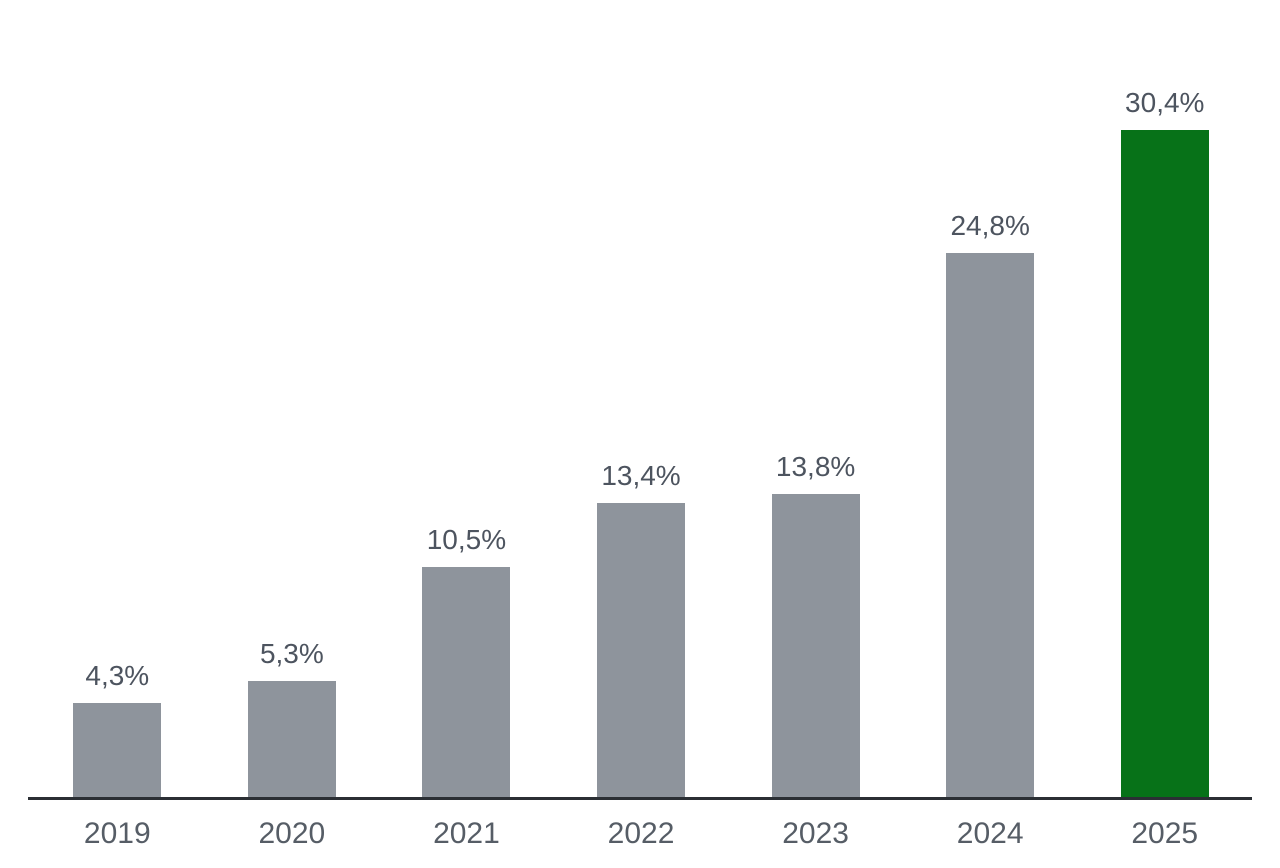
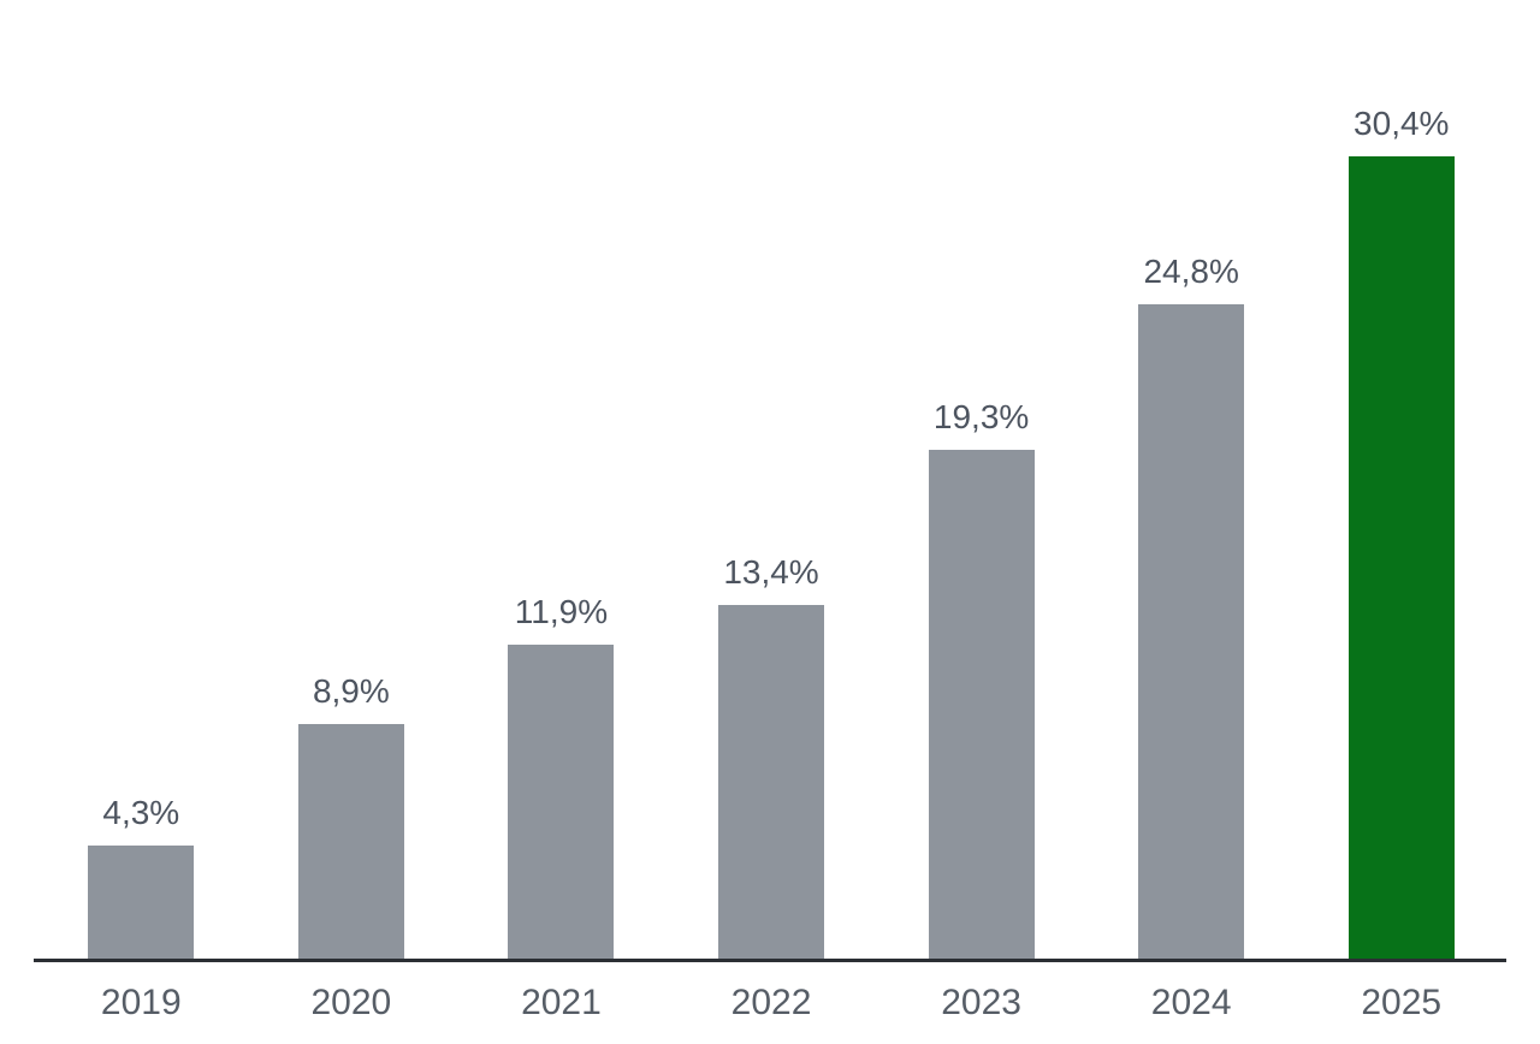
2020: 5,3% -> 8,9%
2021: 10,5% -> 11,9%
2023: 13,8% -> 19,3%
